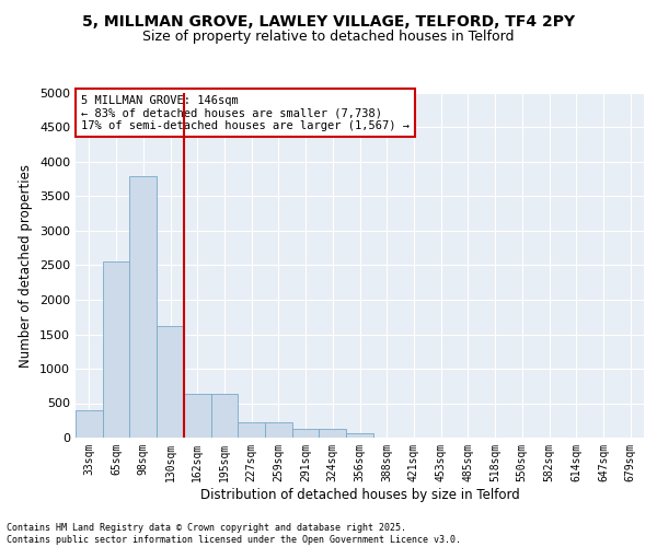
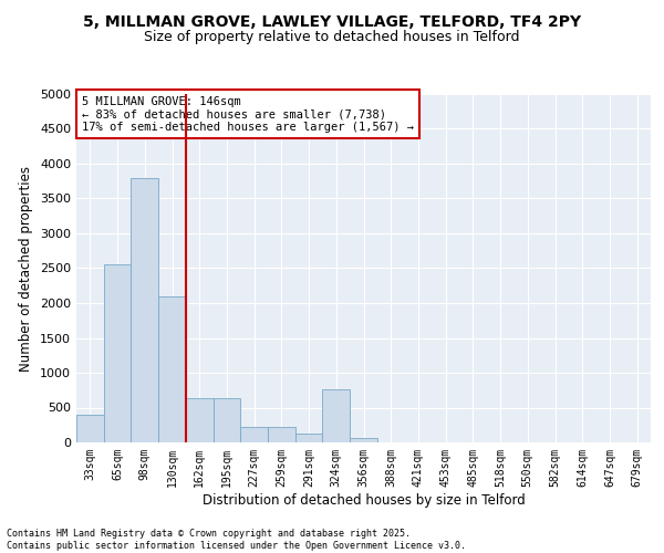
130sqm: 1620 -> 2100
324sqm: 120 -> 760
